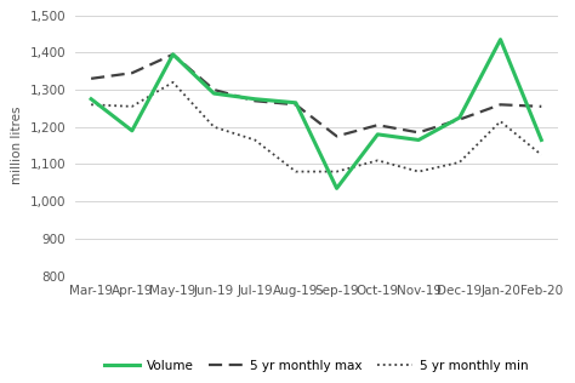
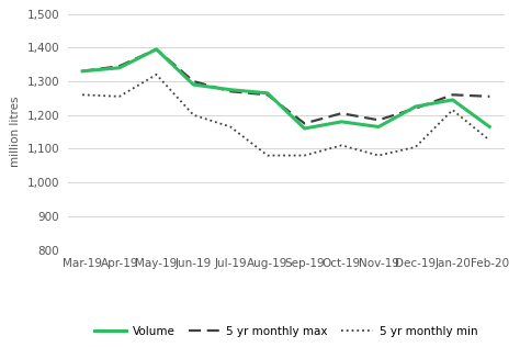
Volume/Mar-19: 1,275 -> 1,330
Volume/Apr-19: 1,190 -> 1,340
Volume/Sep-19: 1,035 -> 1,160
Volume/Jan-20: 1,435 -> 1,245
